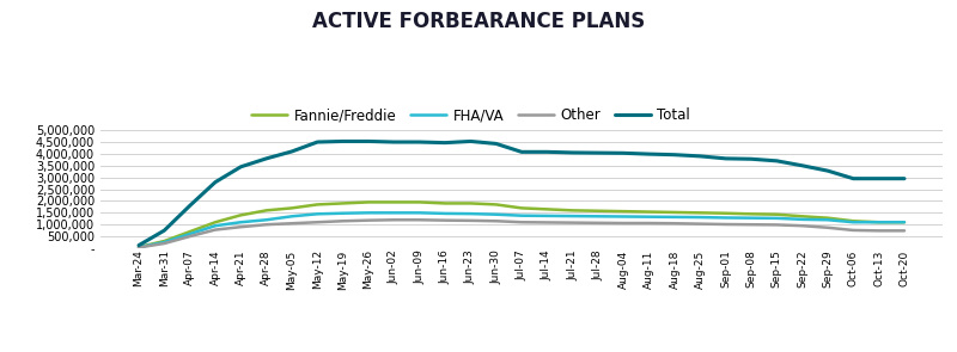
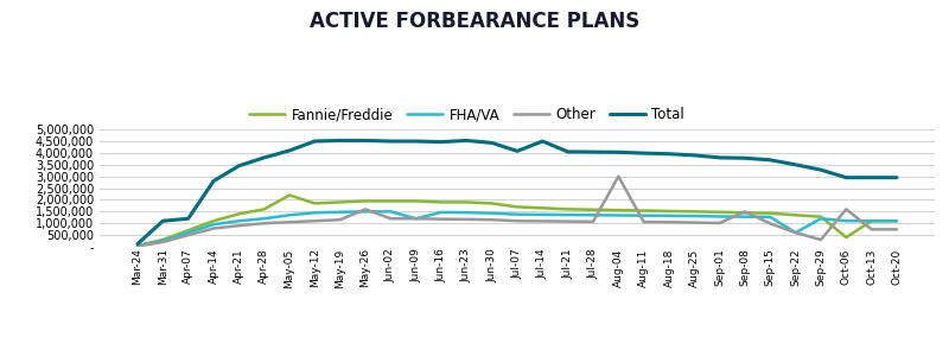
Total/Mar-31: 800,000 -> 1,100,000
Total/Apr-07: 1,800,000 -> 1,200,000
Fannie/Freddie/May-05: 1,700,000 -> 2,200,000
Other/May-26: 1,200,000 -> 1,600,000
FHA/VA/Jun-09: 1,500,000 -> 1,200,000
Total/Jul-14: 4,100,000 -> 4,500,000
Other/Aug-04: 1,100,000 -> 3,000,000
Other/Sep-08: 1,000,000 -> 1,500,000
FHA/VA/Sep-22: 1,200,000 -> 600,000
Other/Sep-22: 1,000,000 -> 600,000
Other/Sep-29: 900,000 -> 300,000
Fannie/Freddie/Oct-06: 1,200,000 -> 400,000
Other/Oct-06: 800,000 -> 1,600,000
